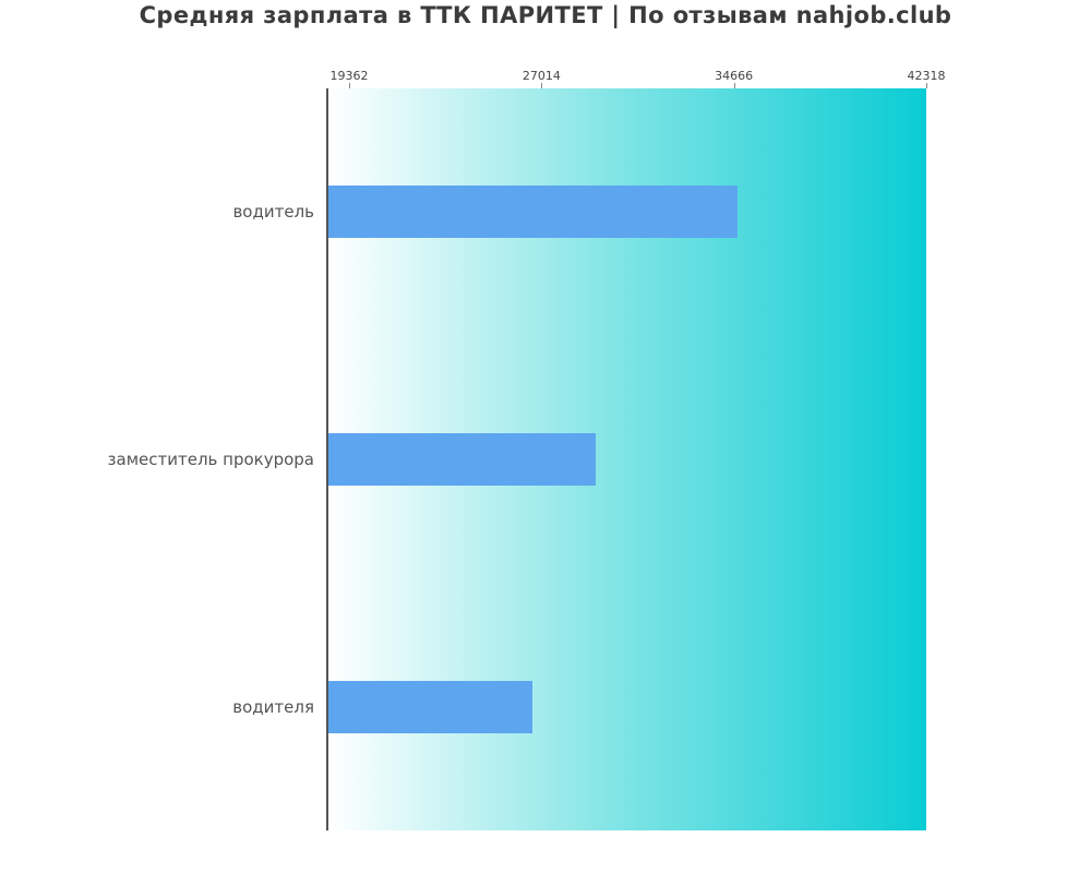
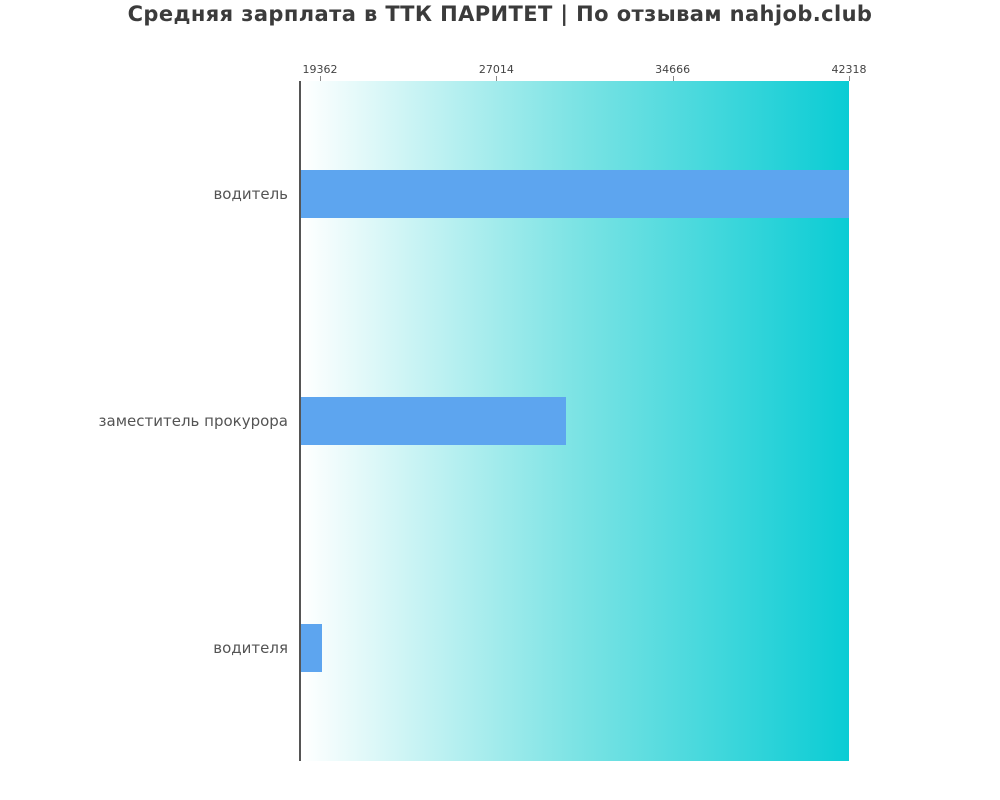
водитель: 34800 -> 42300
заместитель прокурора: 29100 -> 30000
водителя: 26600 -> 19400
